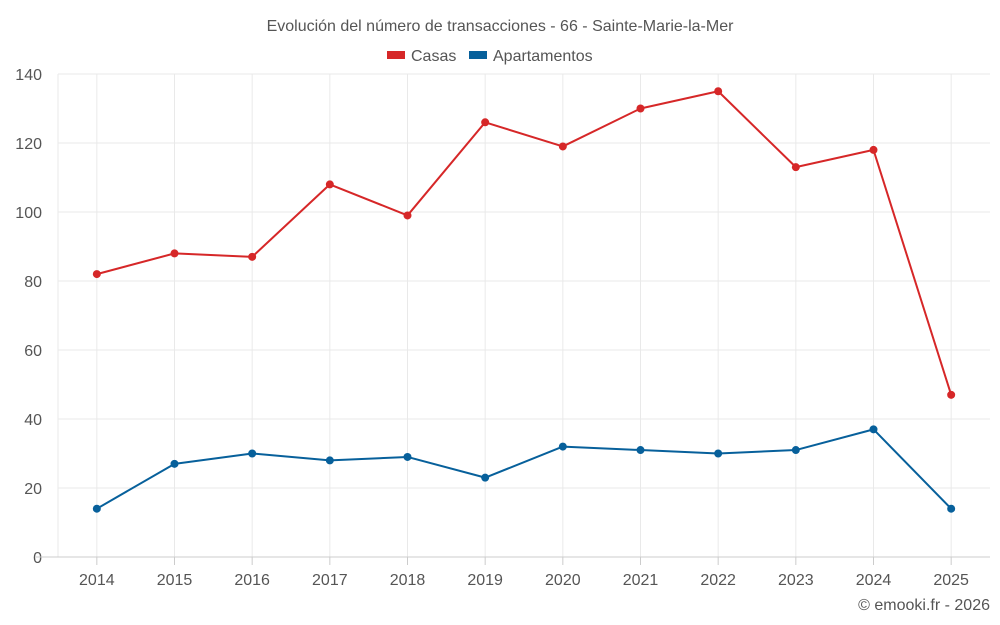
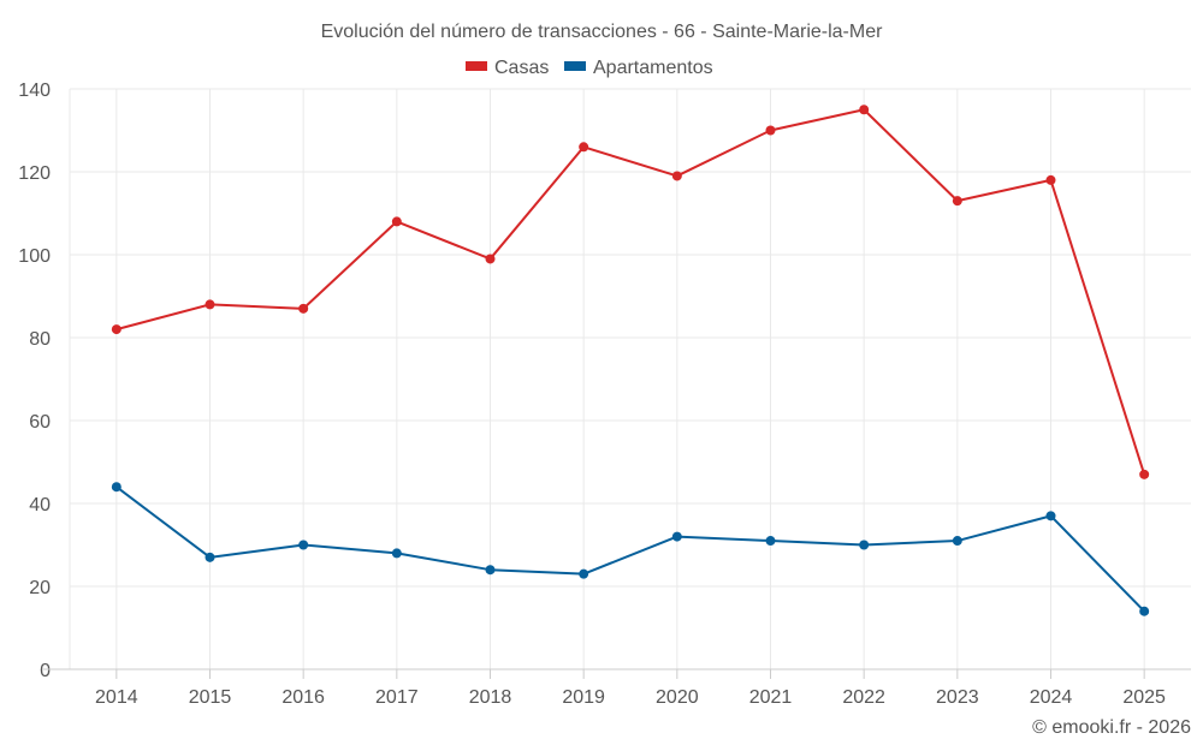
Apartamentos/2014: 14 -> 44
Apartamentos/2018: 29 -> 24
